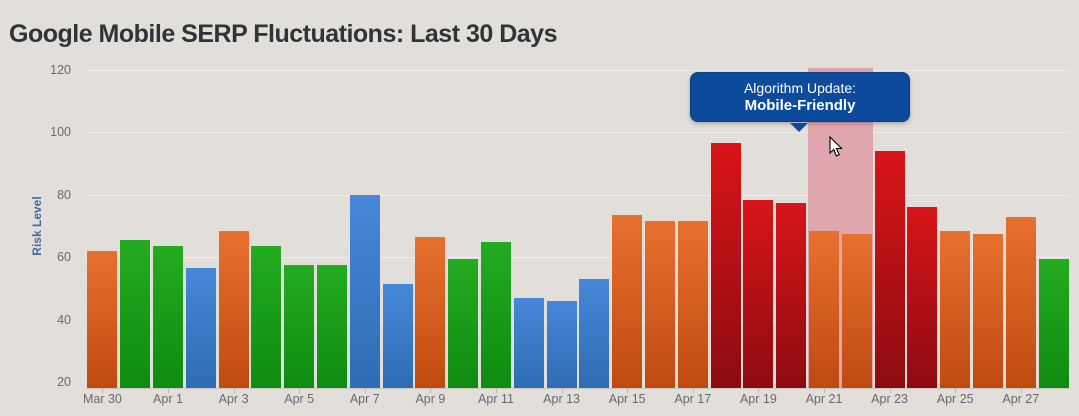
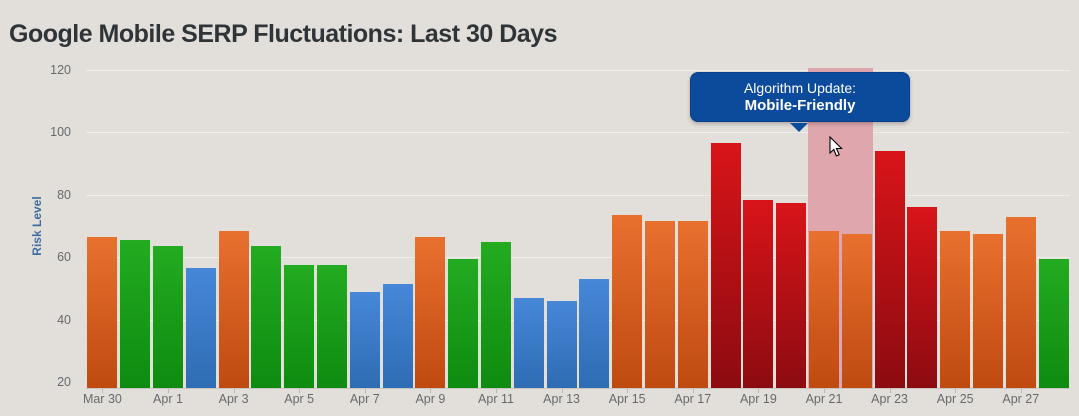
Mar 30: 62 -> 66
Apr 7: 80 -> 49
